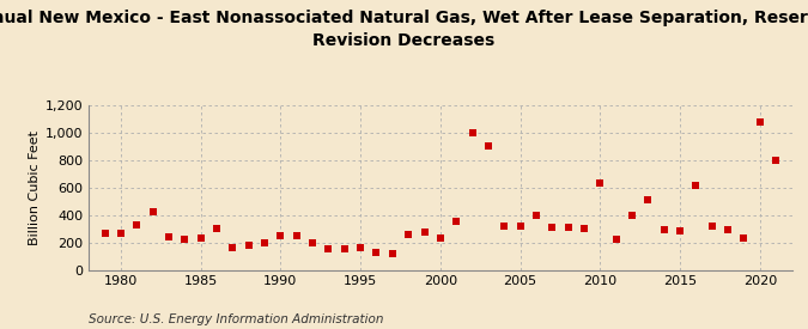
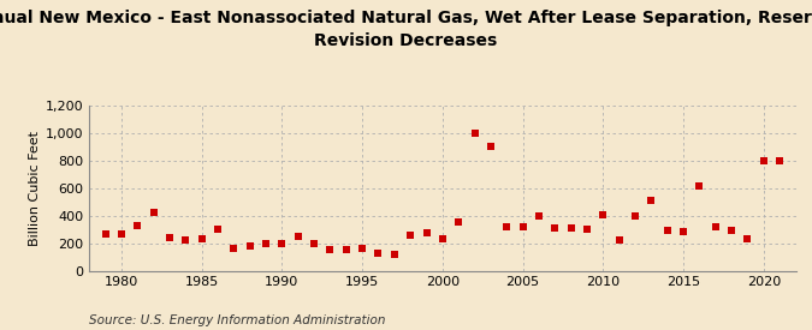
1990: 250 -> 200
2010: 630 -> 410
2020: 1,080 -> 800
